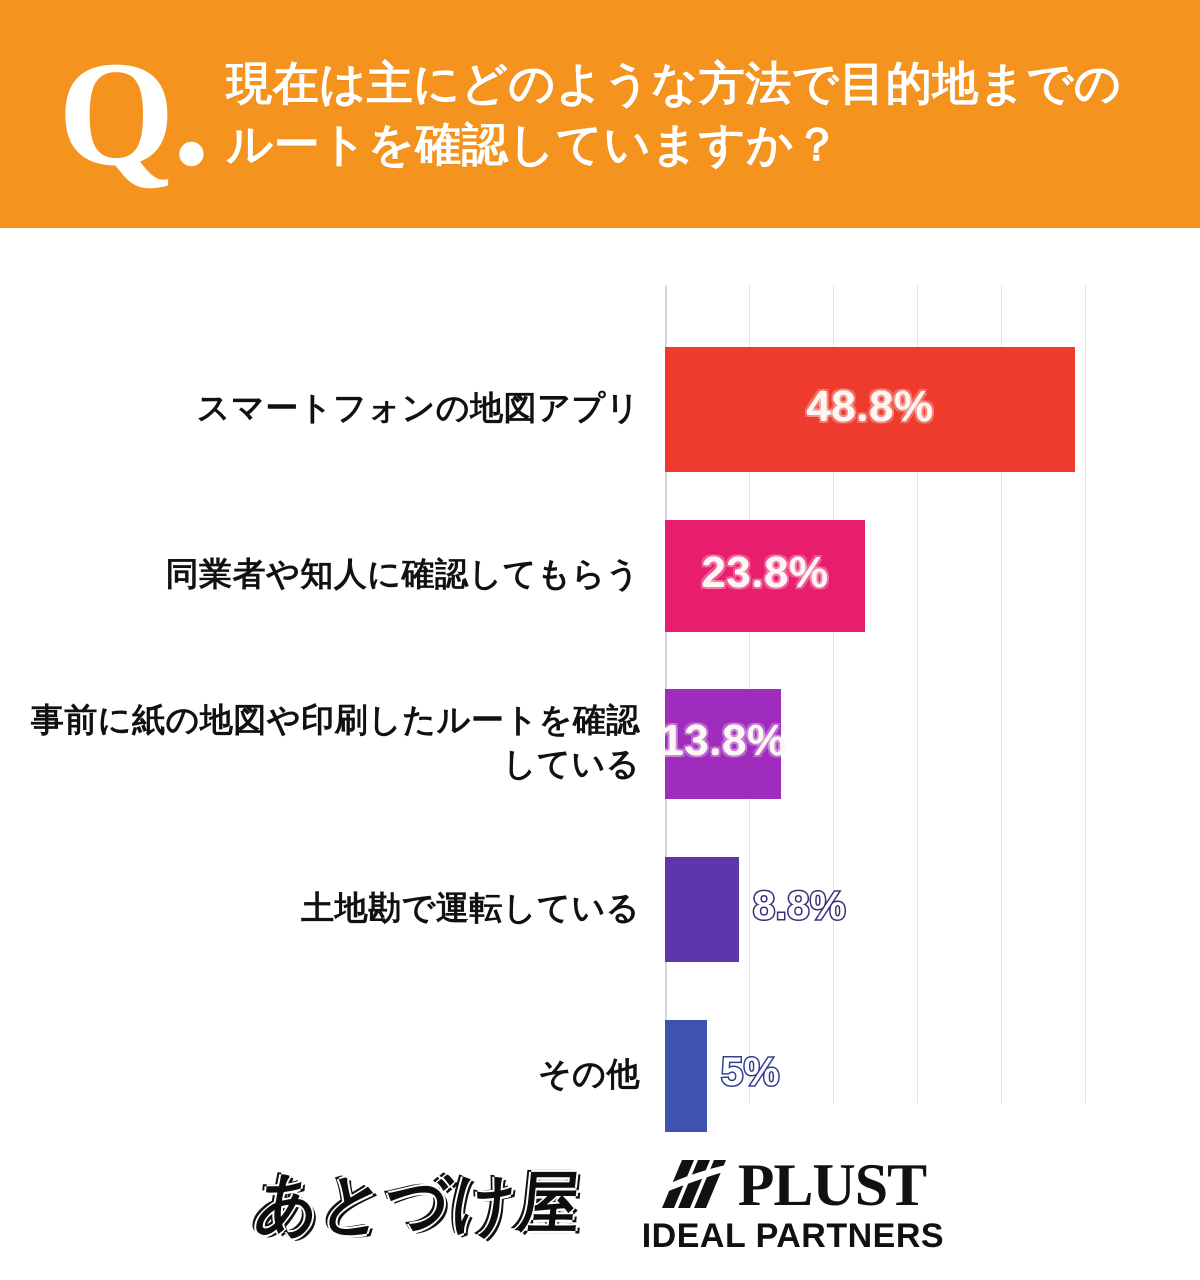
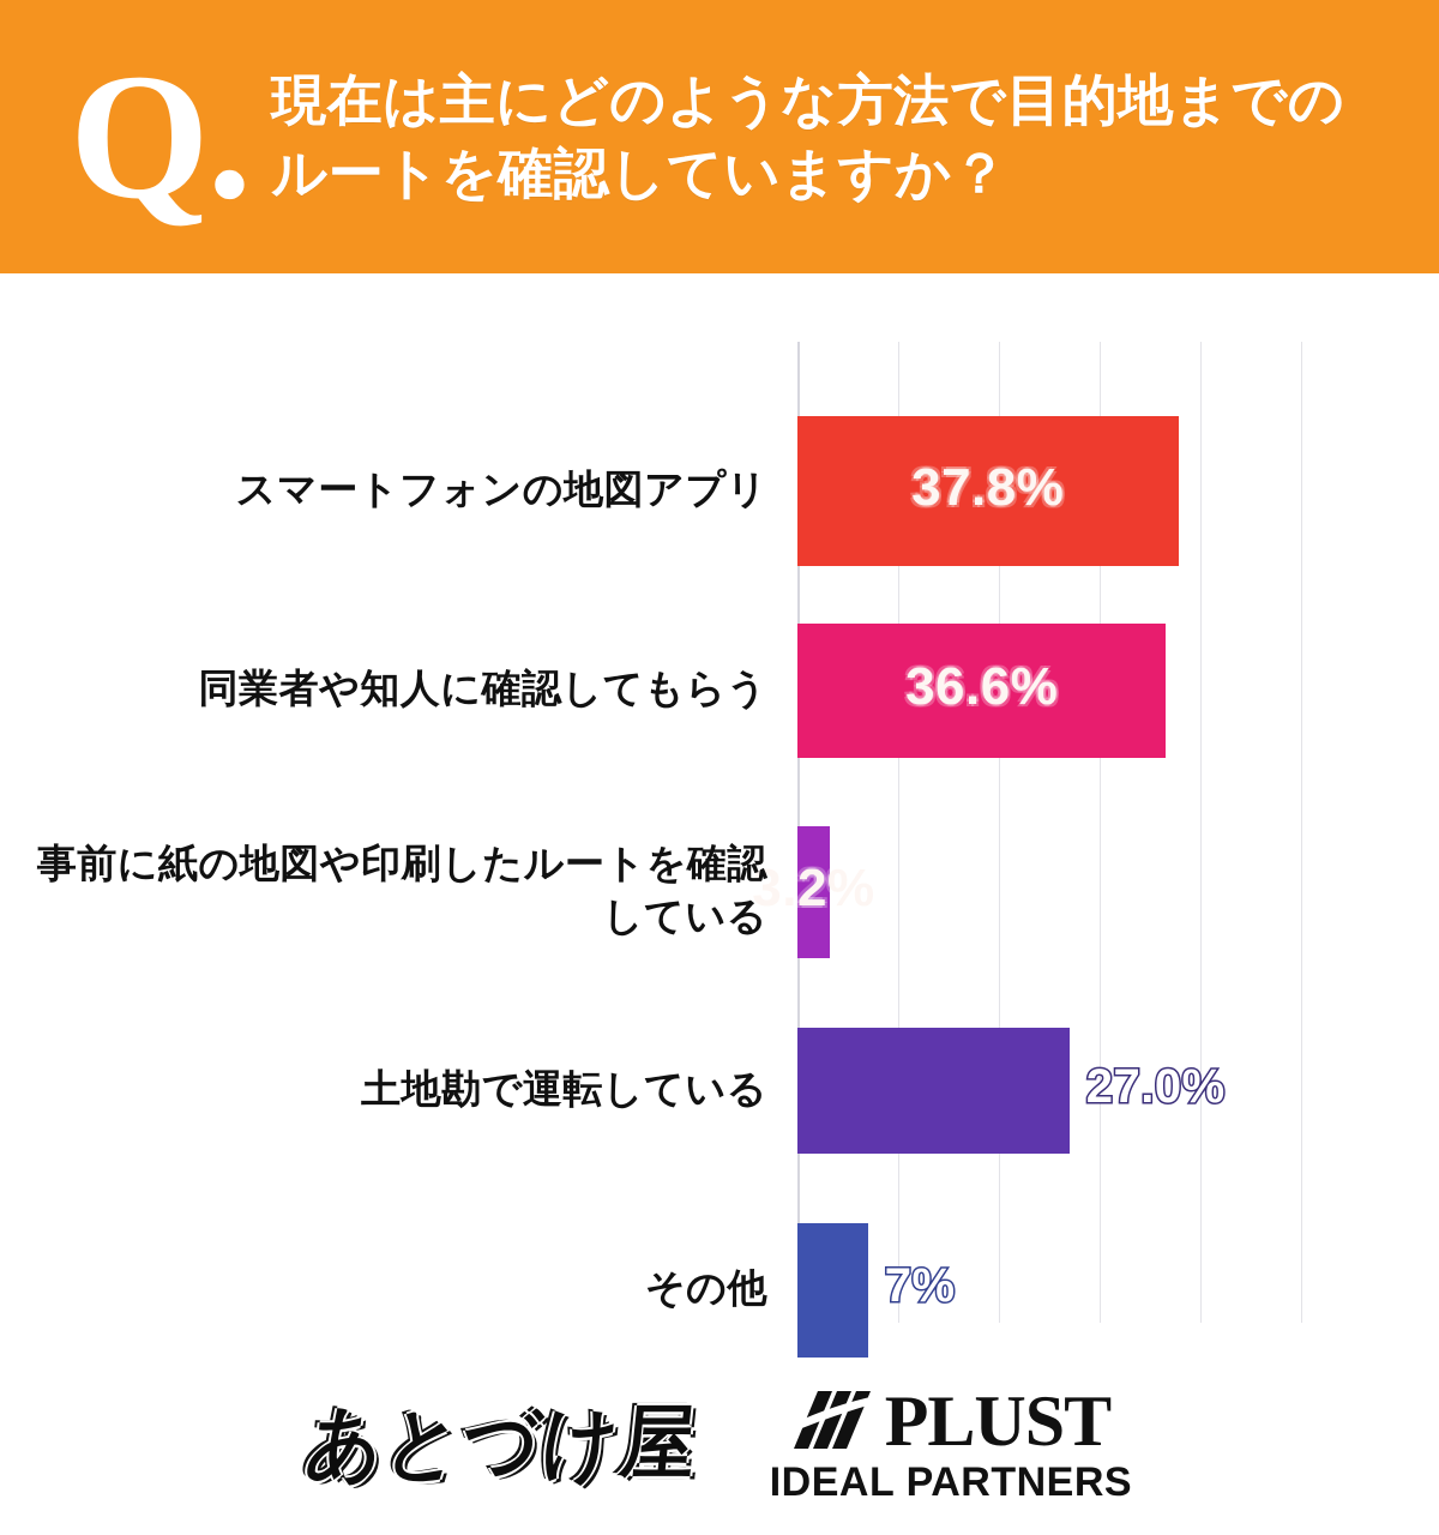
スマートフォンの地図アプリ: 48.8% -> 37.8%
同業者や知人に確認してもらう: 23.8% -> 36.6%
事前に紙の地図や印刷したルートを確認している: 13.8% -> 3.2%
土地勘で運転している: 8.8% -> 27.0%
その他: 5% -> 7%
